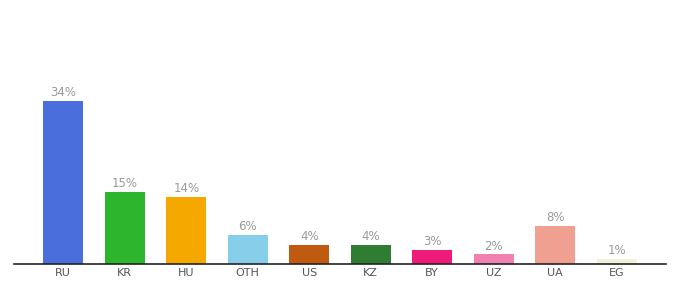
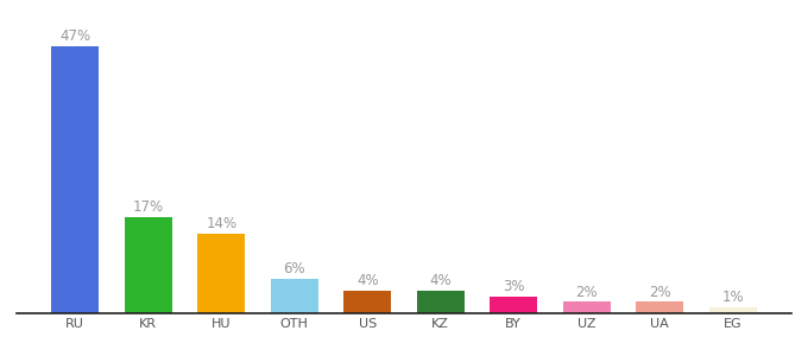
RU: 34% -> 47%
KR: 15% -> 17%
UA: 8% -> 2%
